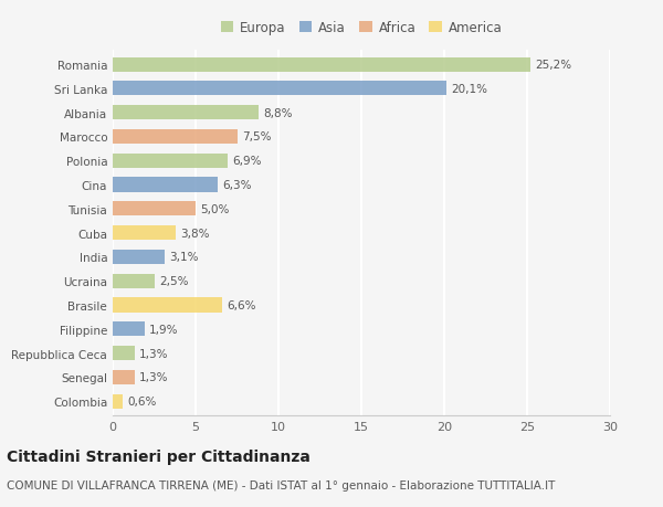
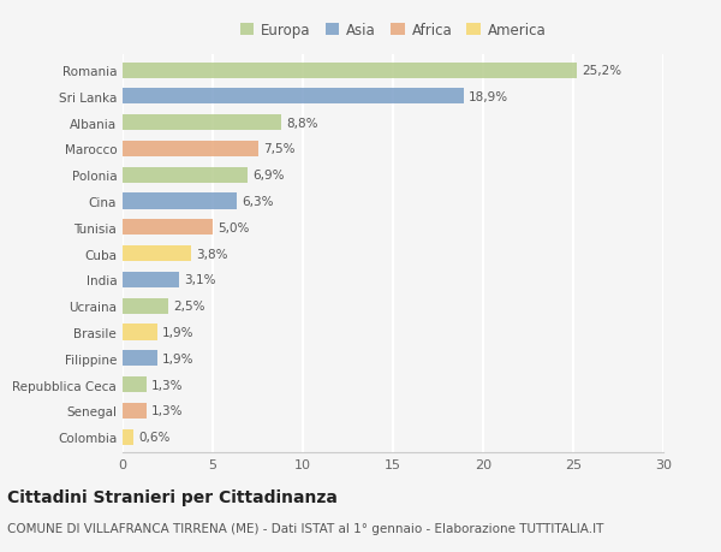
Sri Lanka: 20,1% -> 18,9%
Brasile: 6,6% -> 1,9%
